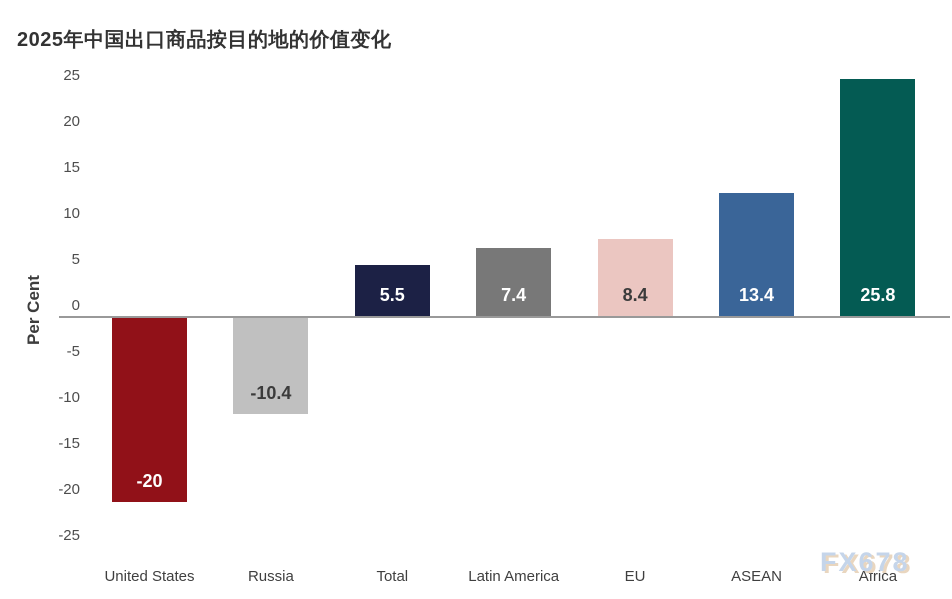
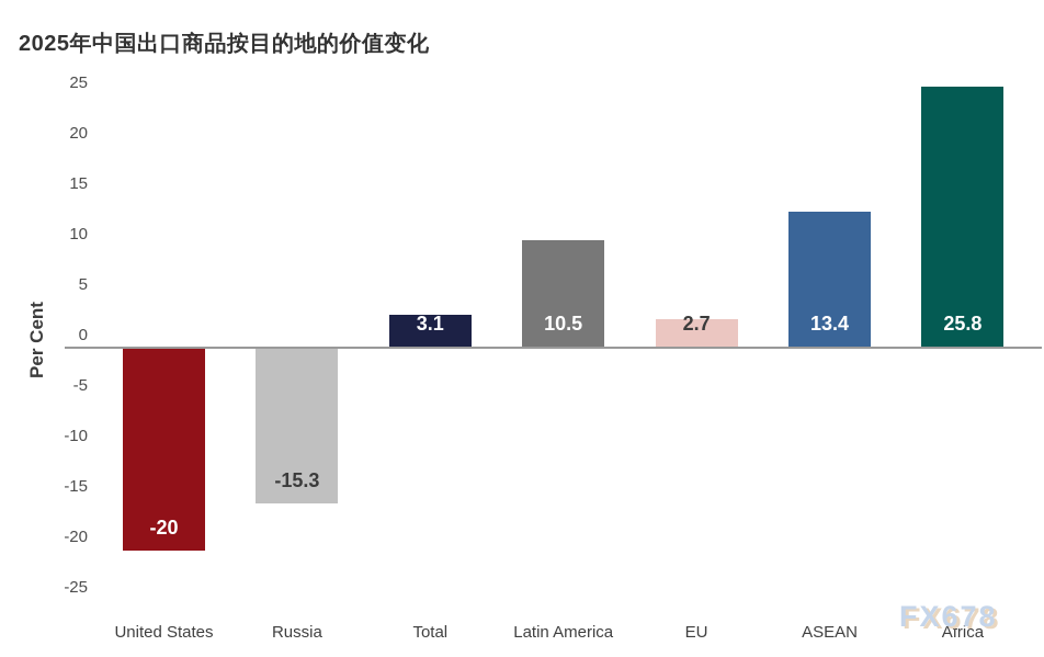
Russia: -10.4 -> -15.3
Total: 5.5 -> 3.1
Latin America: 7.4 -> 10.5
EU: 8.4 -> 2.7
